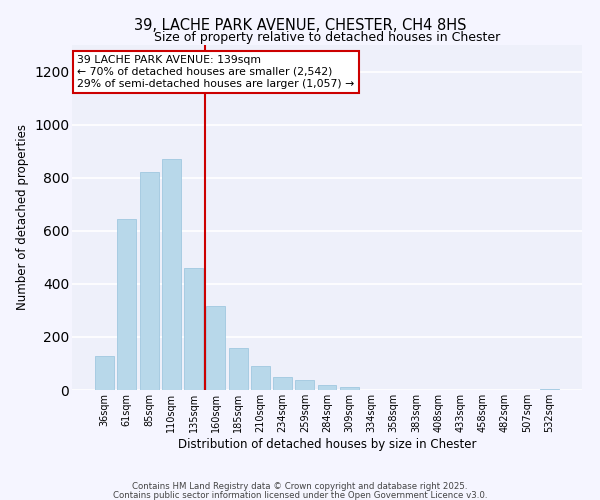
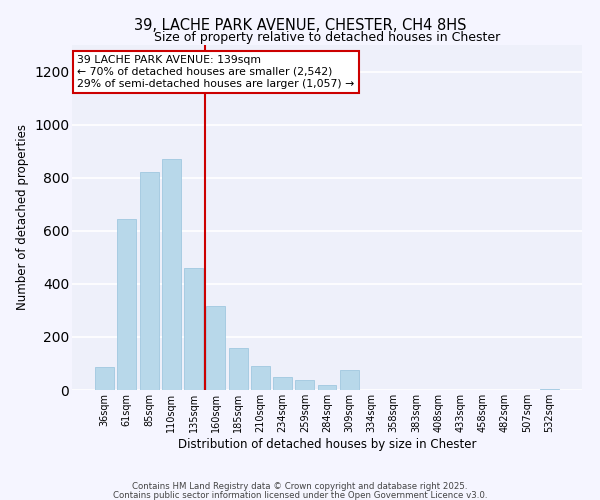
36sqm: 130 -> 85
309sqm: 12 -> 75
